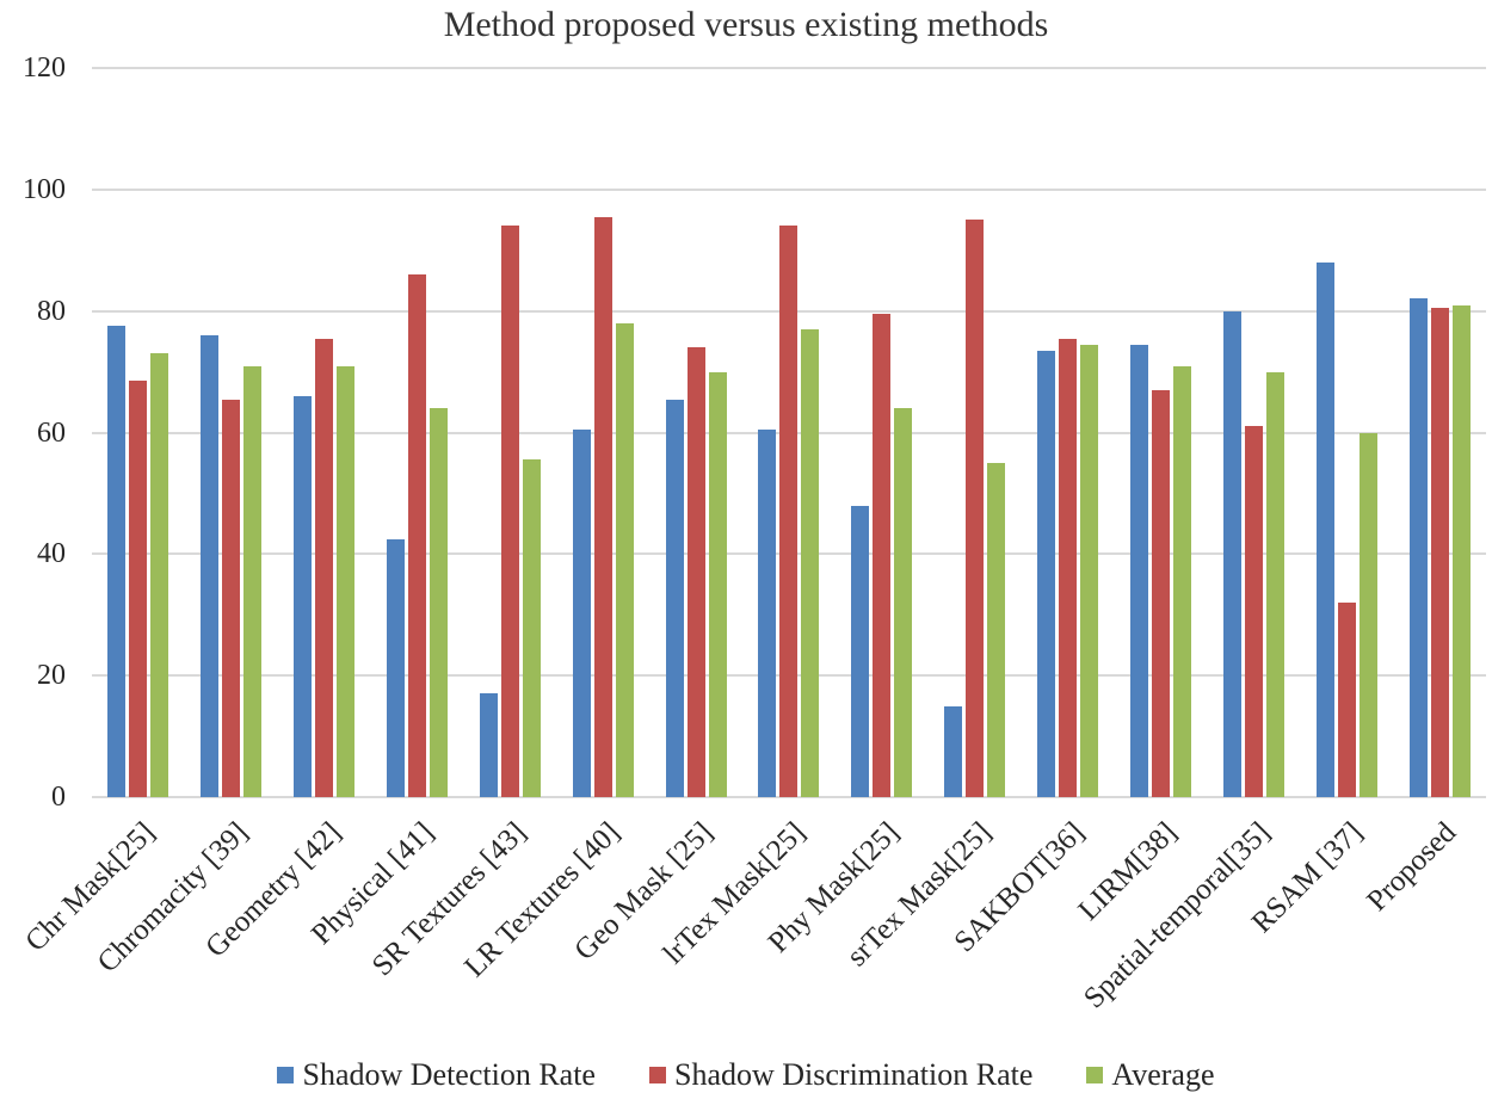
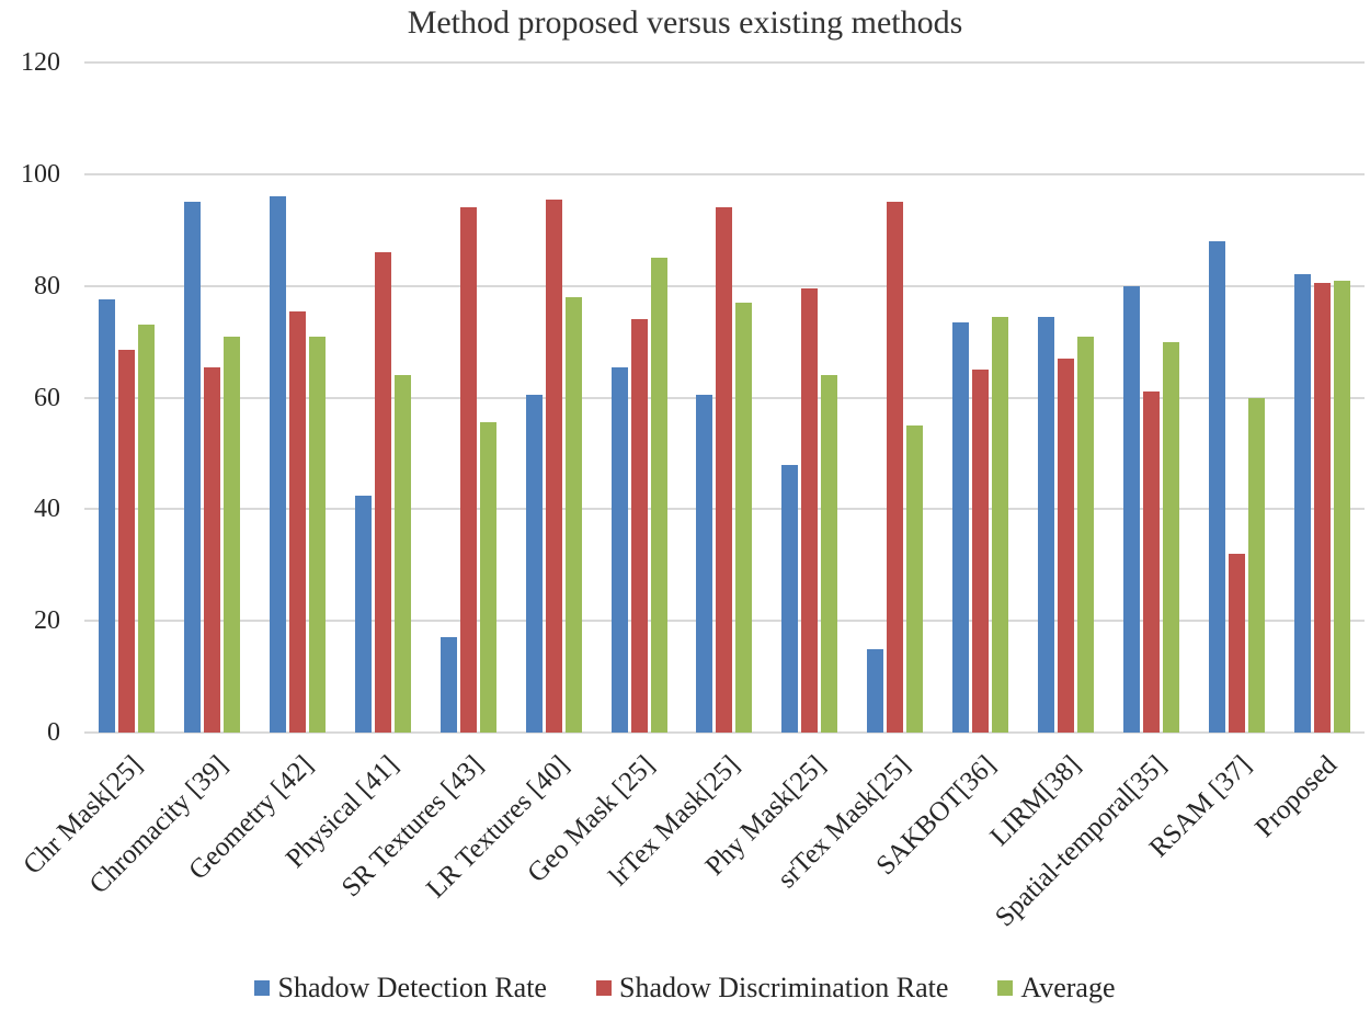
Shadow Detection Rate/Chromacity [39]: 76 -> 95
Shadow Detection Rate/Geometry [42]: 66 -> 96
Average/Geo Mask [25]: 70 -> 85
Shadow Discrimination Rate/SAKBOT[36]: 76 -> 65
